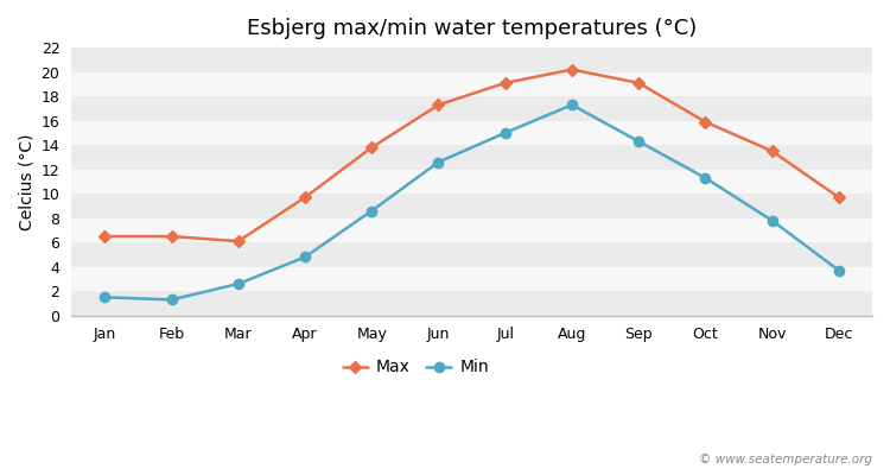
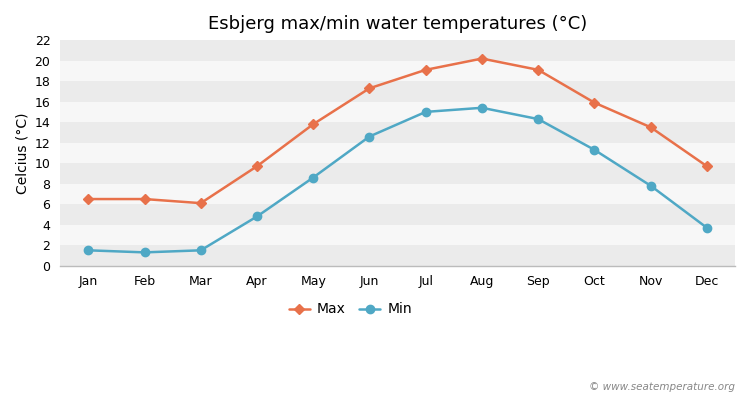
Min/Mar: 2.6 -> 1.5
Min/Aug: 17.3 -> 15.4
